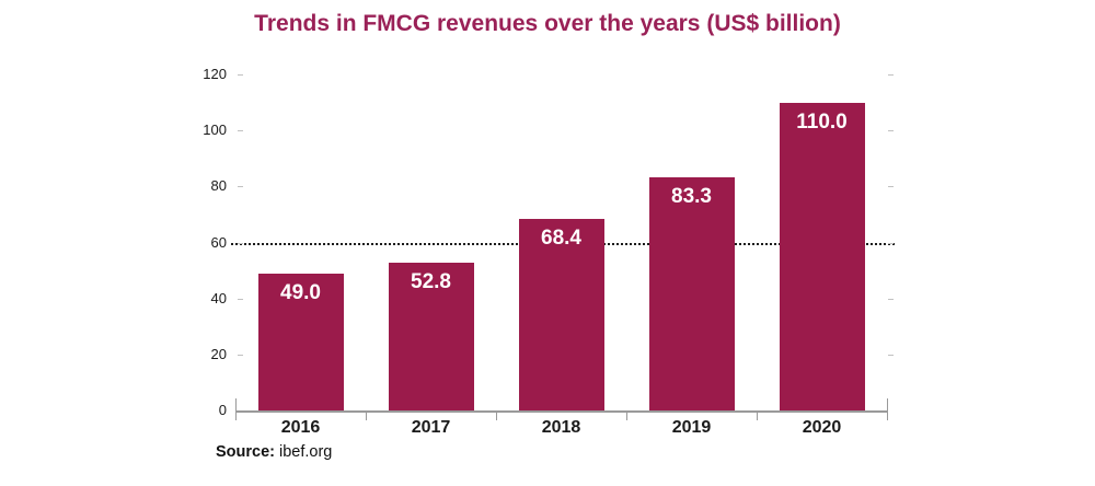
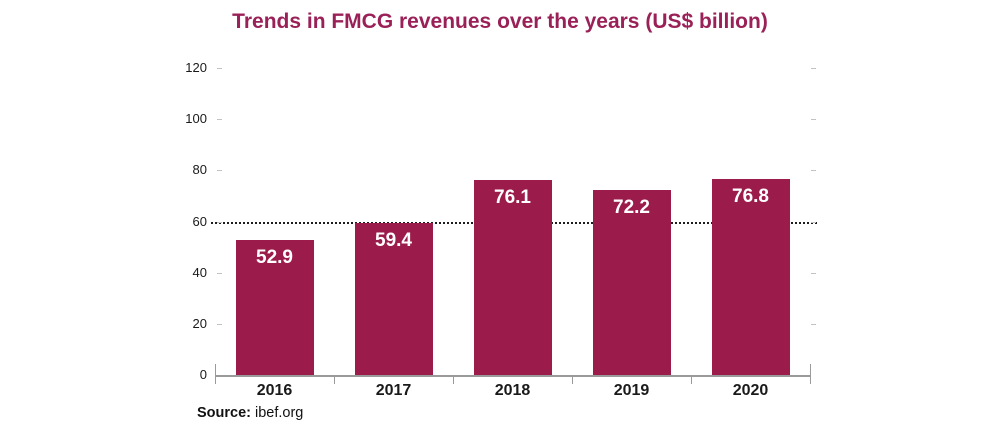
2016: 49.0 -> 52.9
2017: 52.8 -> 59.4
2018: 68.4 -> 76.1
2019: 83.3 -> 72.2
2020: 110.0 -> 76.8
